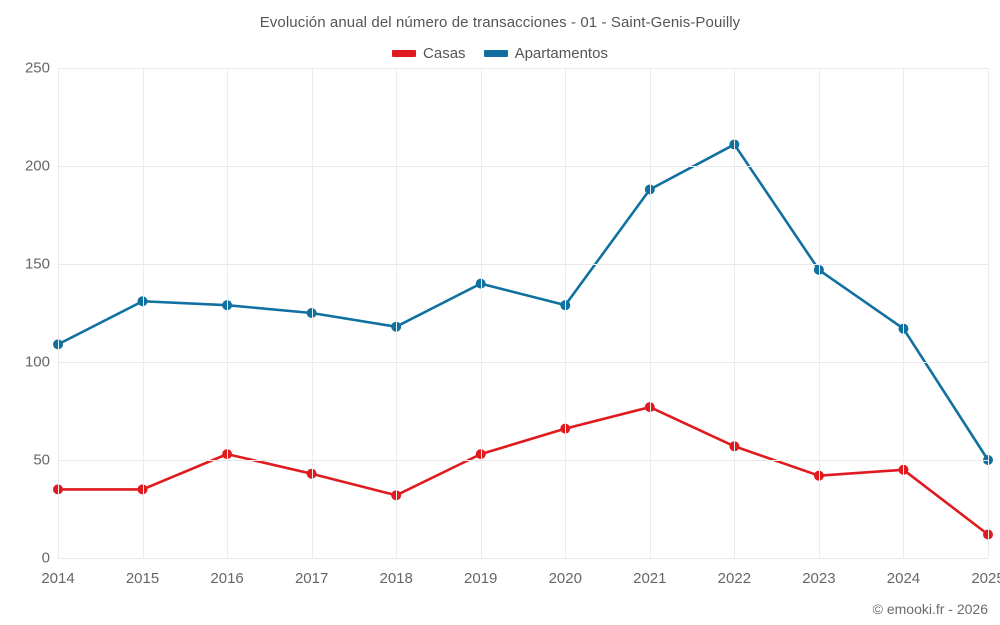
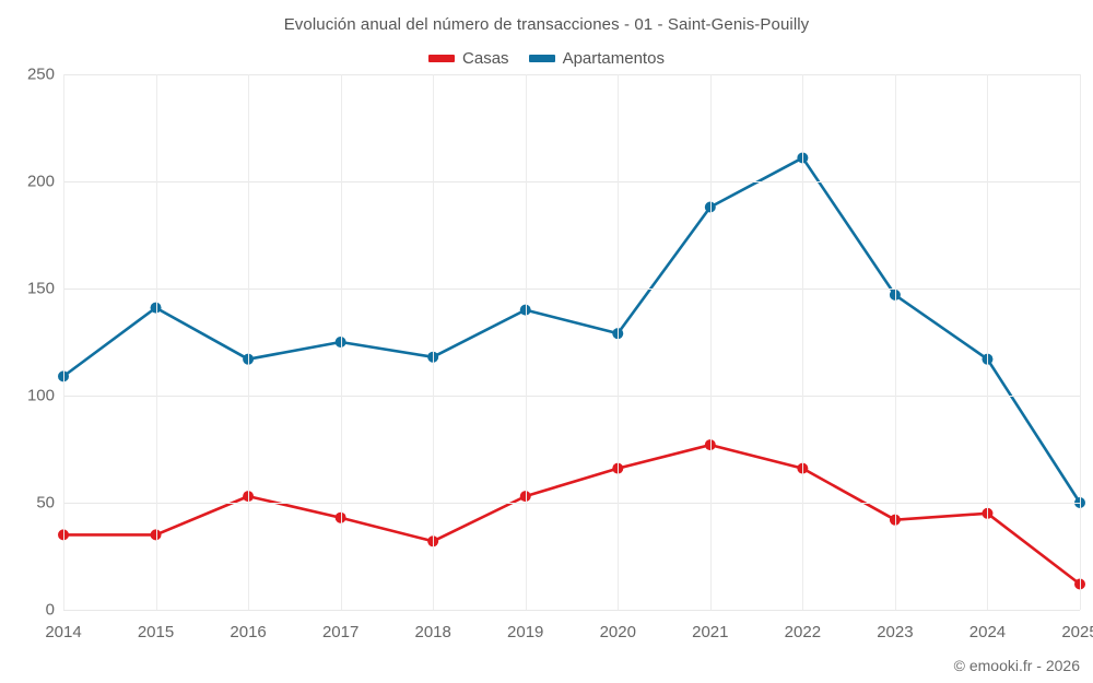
Apartamentos/2015: 131 -> 141
Apartamentos/2016: 129 -> 117
Casas/2022: 57 -> 66
